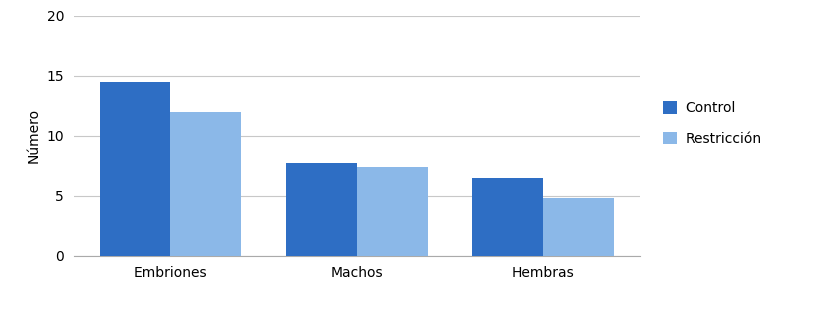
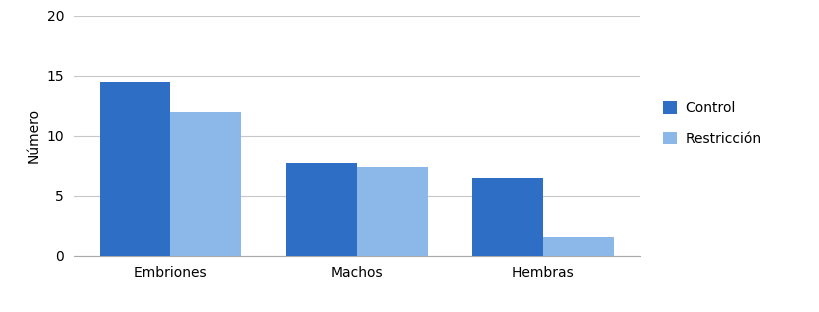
Restricción/Hembras: 4.8 -> 1.6
